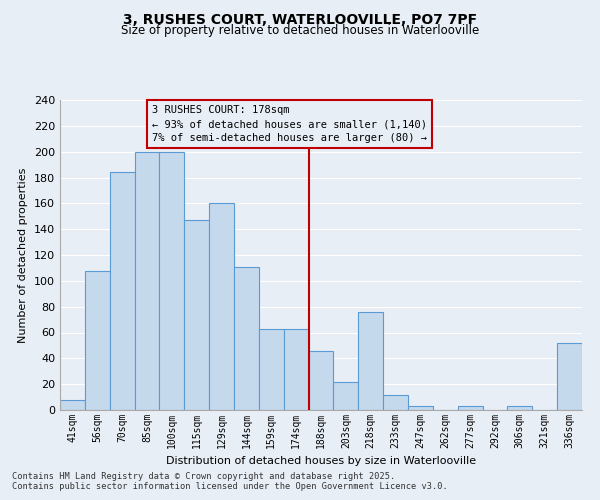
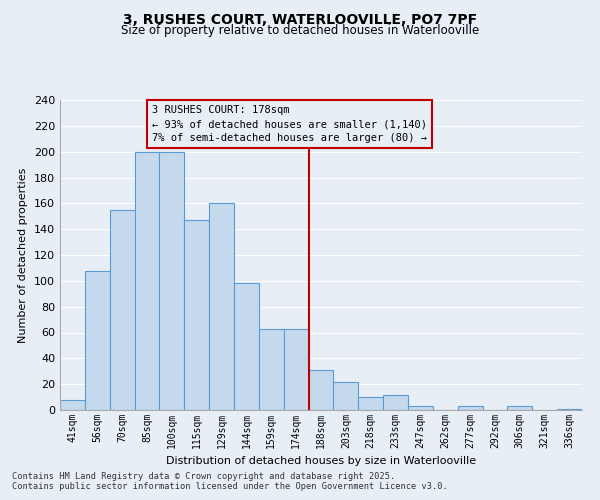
70sqm: 184 -> 155
144sqm: 111 -> 98
188sqm: 46 -> 31
218sqm: 76 -> 10
336sqm: 52 -> 1
